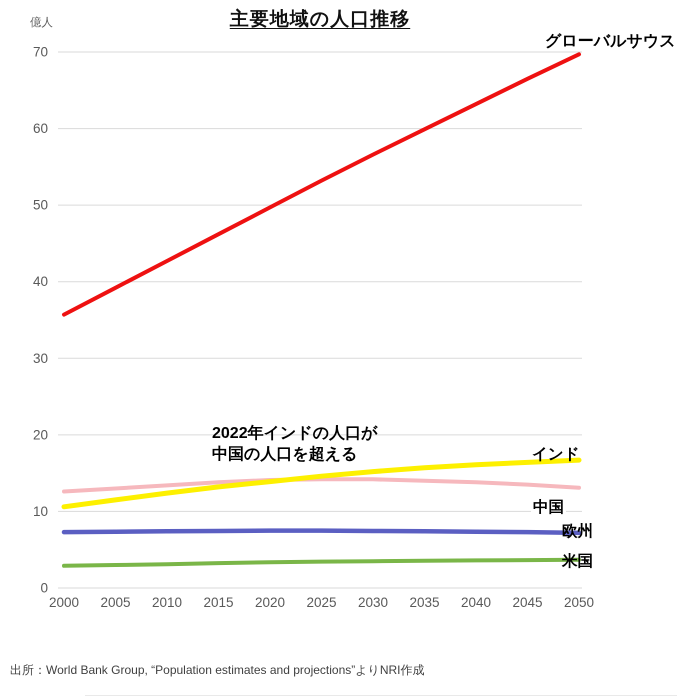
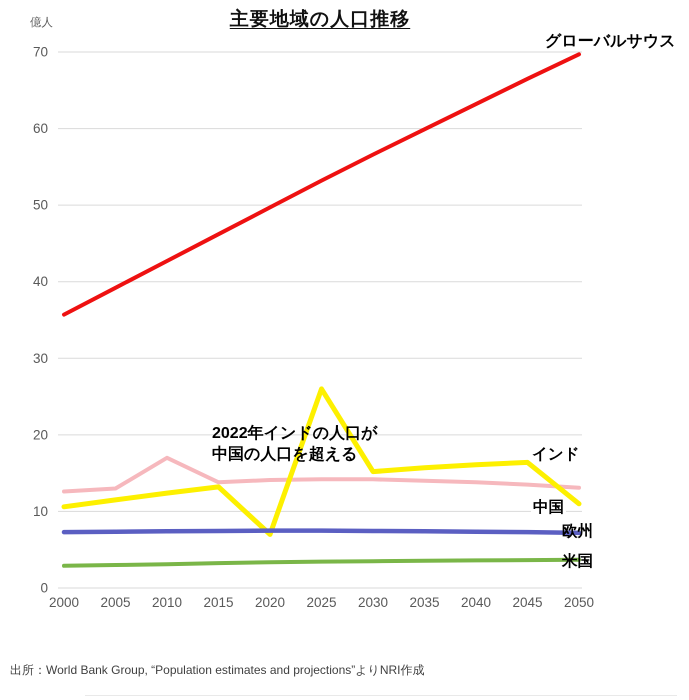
中国/2010: 13 -> 17
インド/2020: 14 -> 7
インド/2025: 15 -> 26
インド/2050: 17 -> 11
